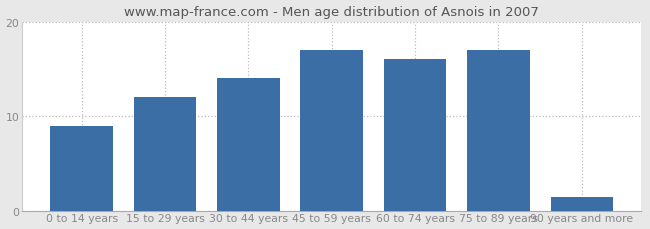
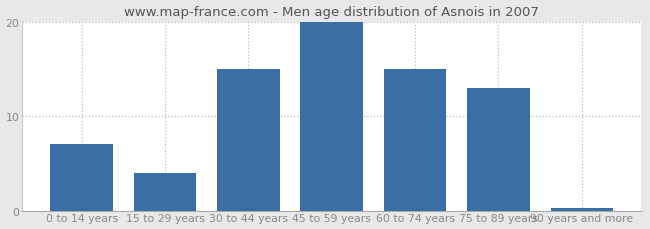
0 to 14 years: 9.0 -> 7.0
15 to 29 years: 12.0 -> 4.0
30 to 44 years: 14.0 -> 15.0
45 to 59 years: 17.0 -> 20.0
60 to 74 years: 16.0 -> 15.0
75 to 89 years: 17.0 -> 13.0
90 years and more: 1.4 -> 0.3
